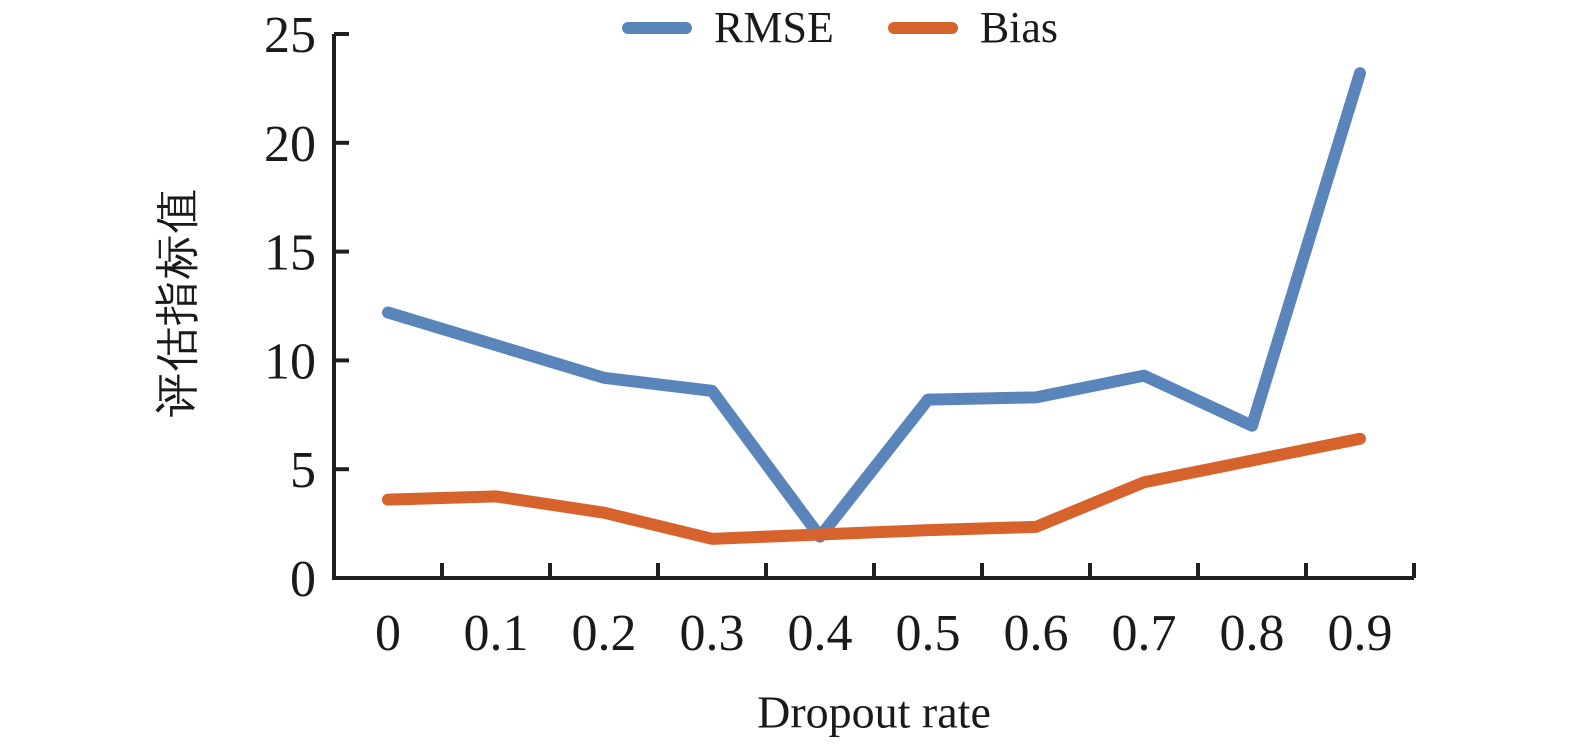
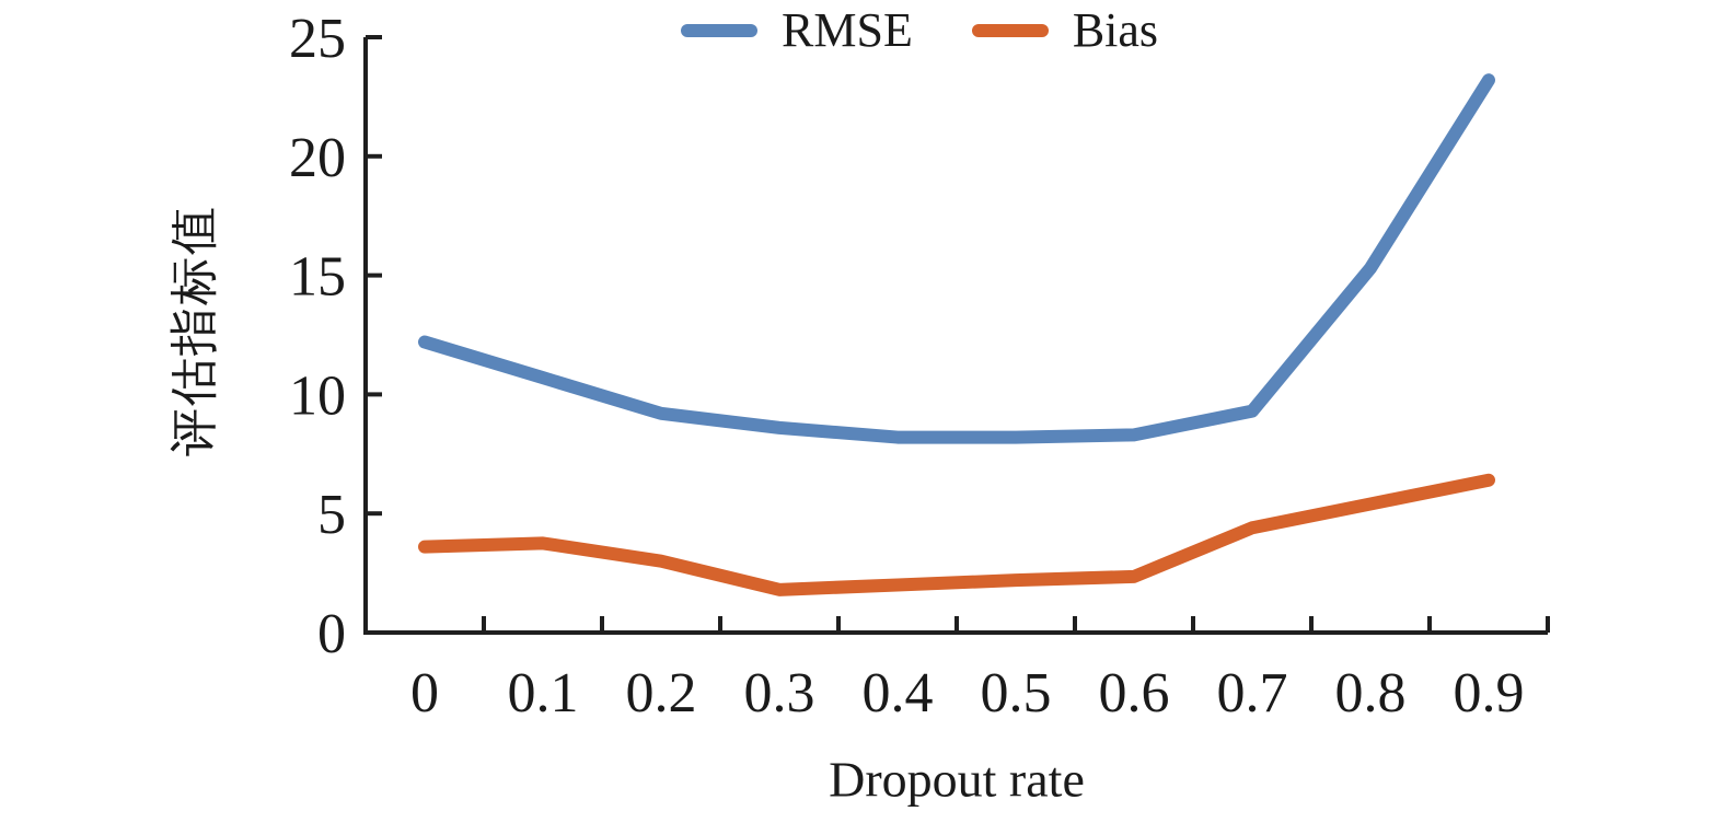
RMSE/0.4: 1.9 -> 8.2
RMSE/0.8: 7.0 -> 15.3
